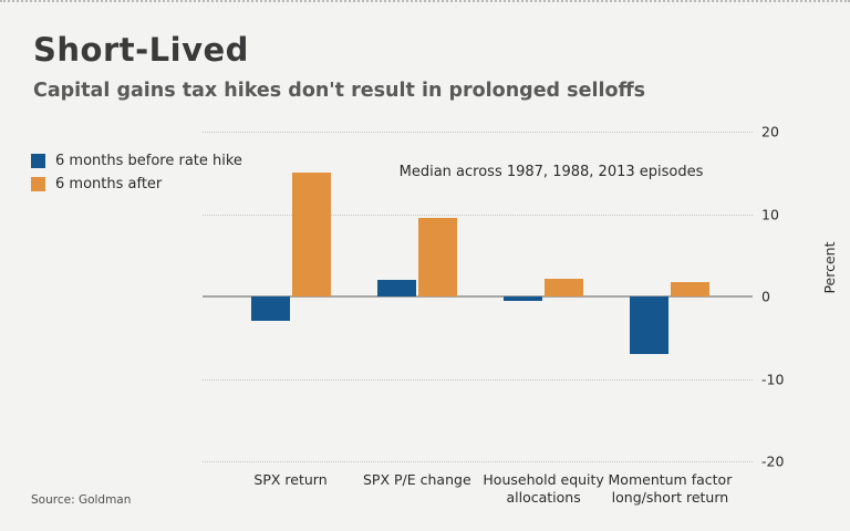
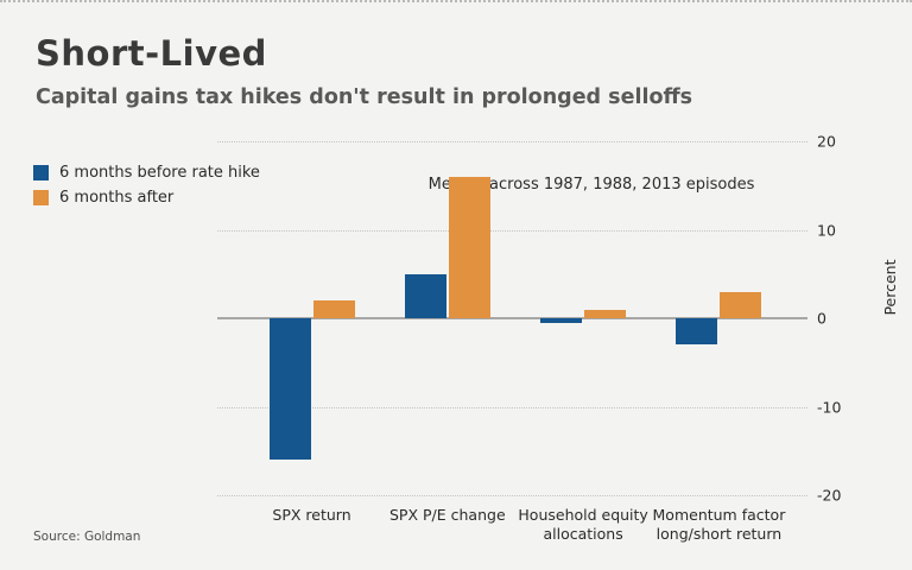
6 months before rate hike/SPX return: -3 -> -16
6 months after/SPX return: 15 -> 2
6 months before rate hike/SPX P/E change: 2 -> 5
6 months after/SPX P/E change: 10 -> 16
6 months after/Household equity allocations: 2 -> 1
6 months before rate hike/Momentum factor long/short return: -7 -> -3
6 months after/Momentum factor long/short return: 2 -> 3
